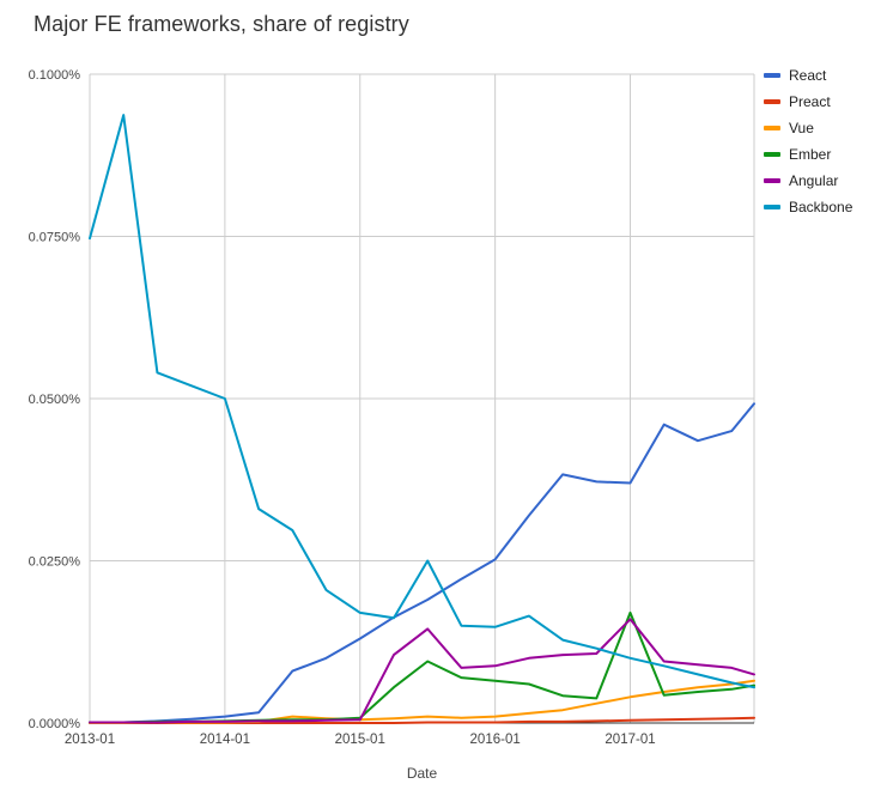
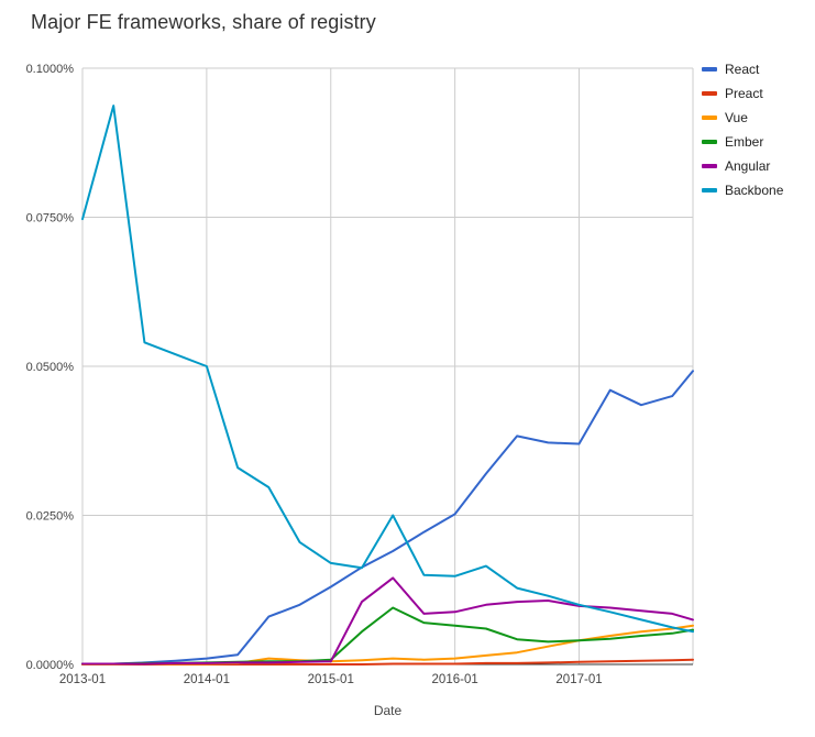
Ember/2017-01: 0.017% -> 0.004%
Angular/2017-01: 0.016% -> 0.010%
